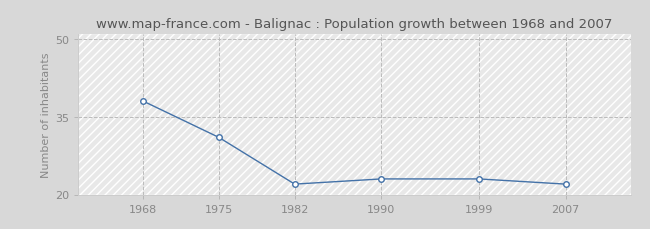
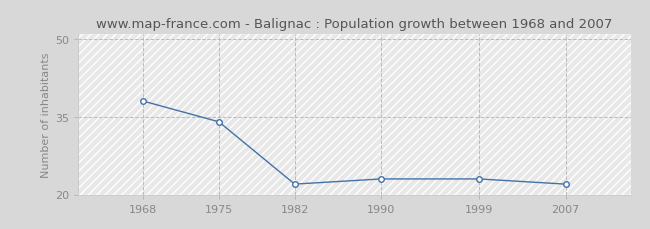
1975: 31 -> 34
